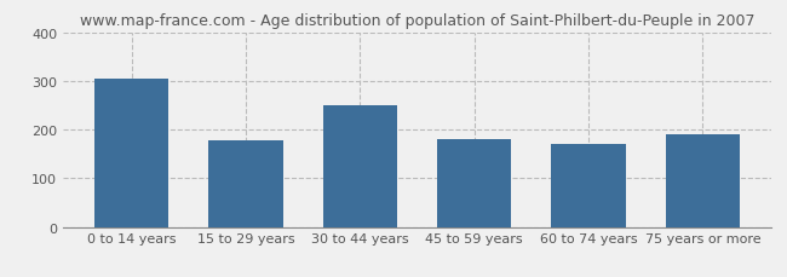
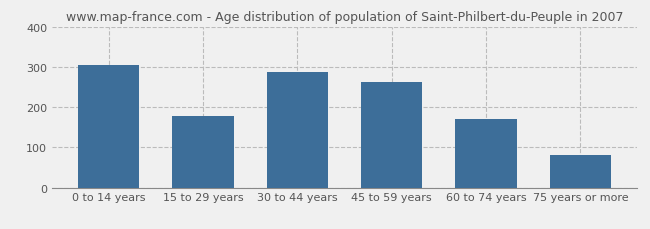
30 to 44 years: 250 -> 287
45 to 59 years: 180 -> 263
75 years or more: 190 -> 80
